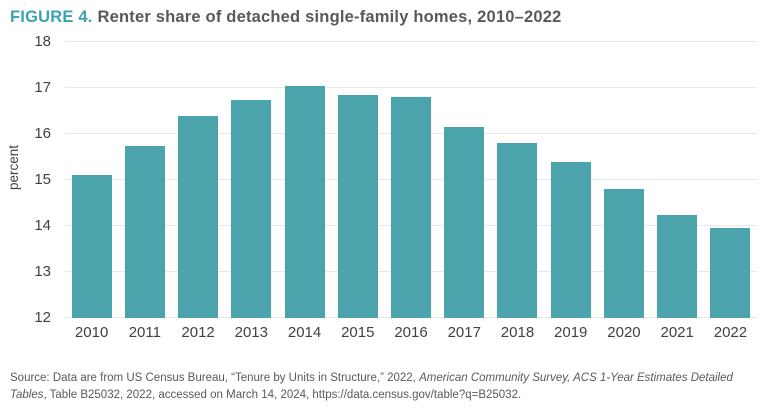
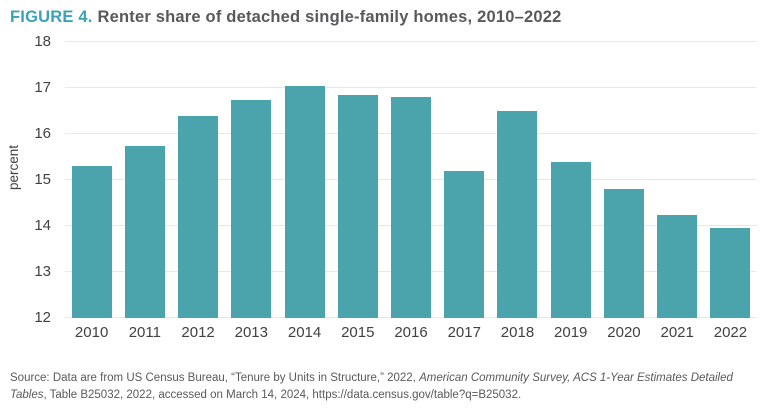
2010: 15.1 -> 15.3
2017: 16.1 -> 15.2
2018: 15.8 -> 16.5
